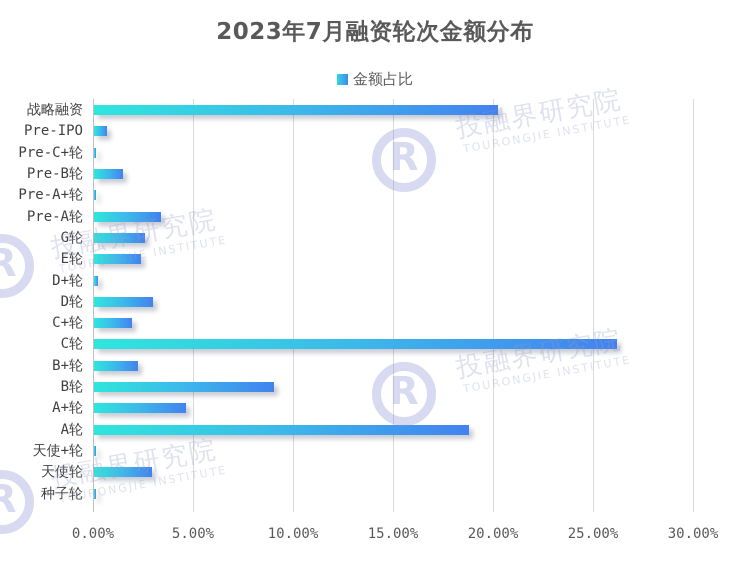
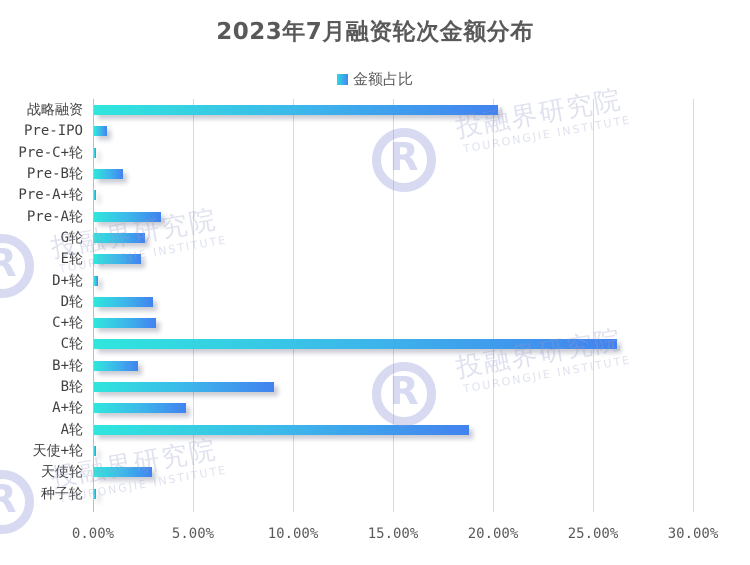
C+轮: 1.9% -> 3.1%
